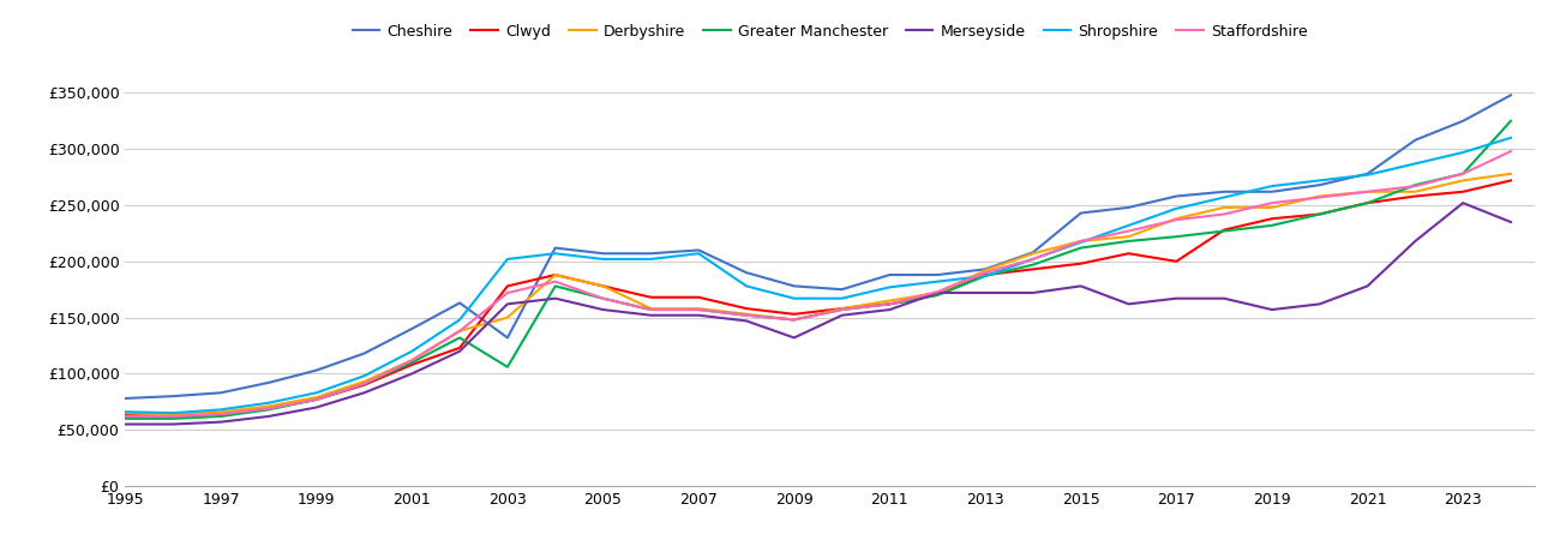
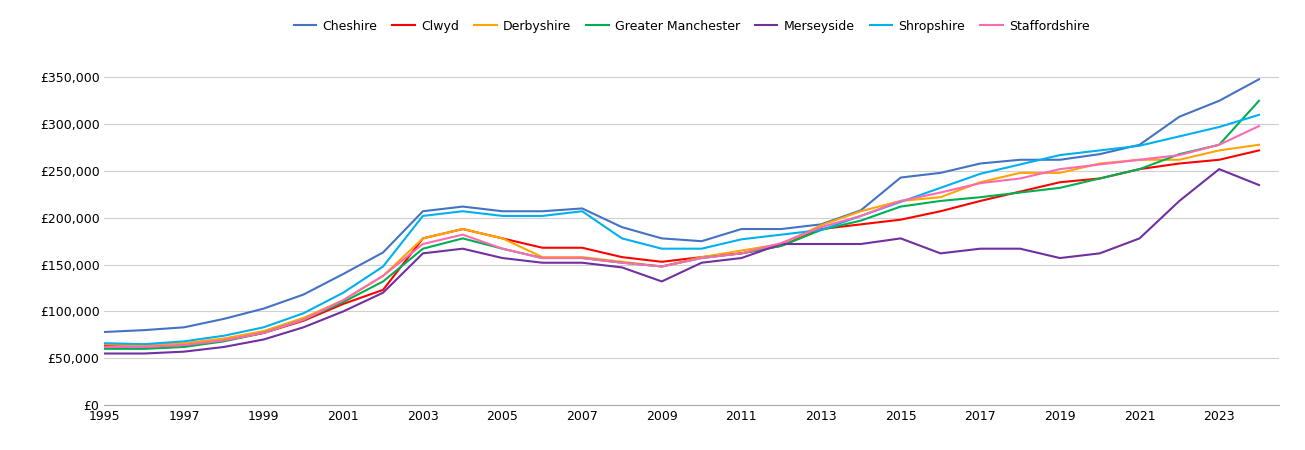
Cheshire/2003: £132,000 -> £207,000
Derbyshire/2003: £150,000 -> £178,000
Greater Manchester/2003: £106,000 -> £167,000
Clwyd/2017: £200,000 -> £218,000
